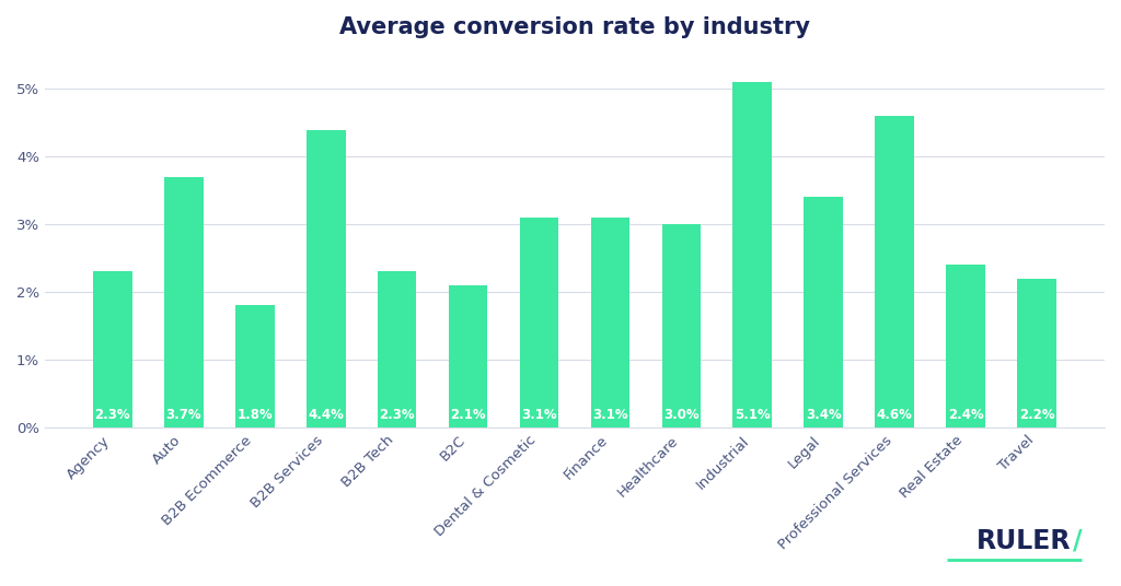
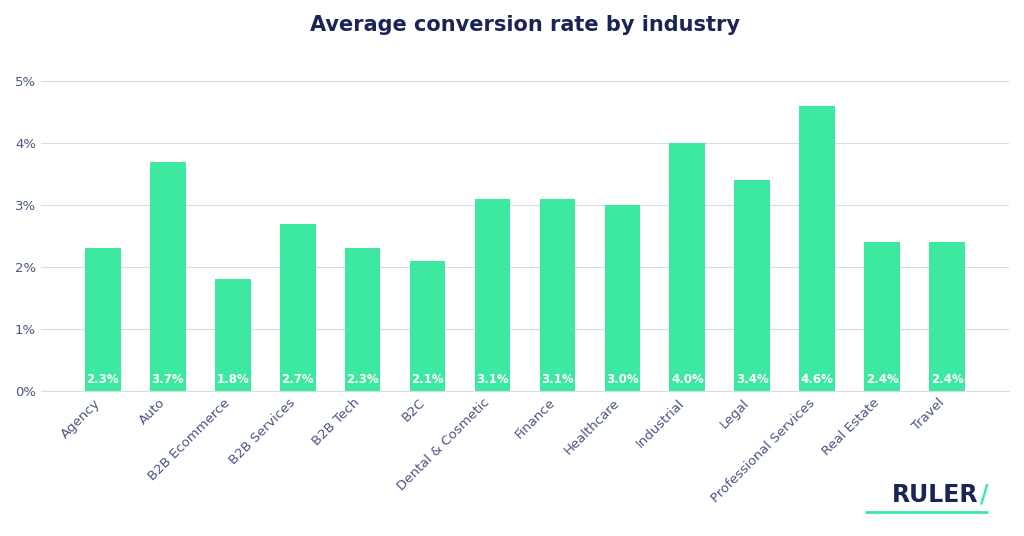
B2B Services: 4.4% -> 2.7%
Industrial: 5.1% -> 4.0%
Travel: 2.2% -> 2.4%
